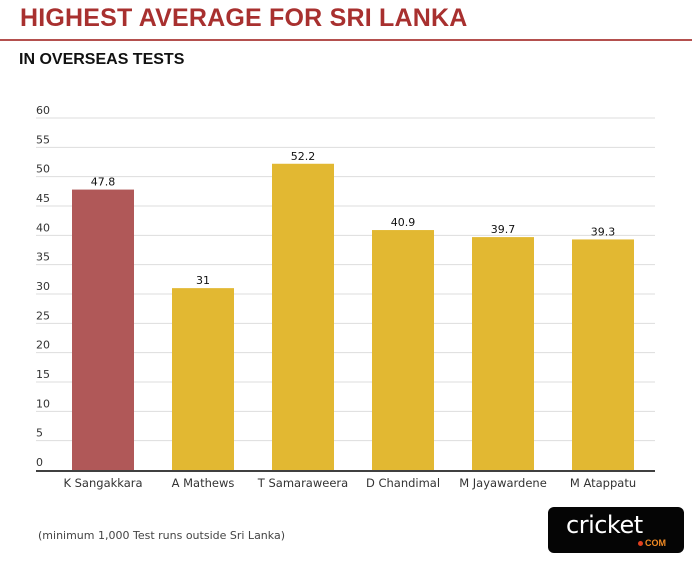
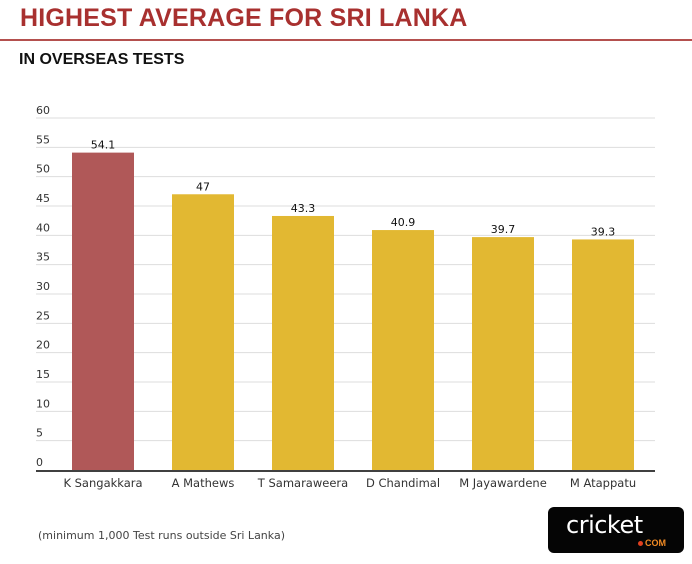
K Sangakkara: 47.8 -> 54.1
A Mathews: 31 -> 47
T Samaraweera: 52.2 -> 43.3
